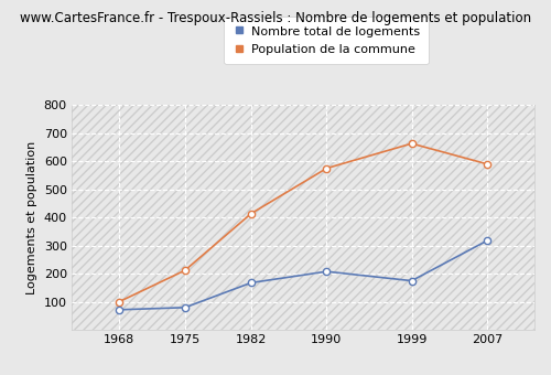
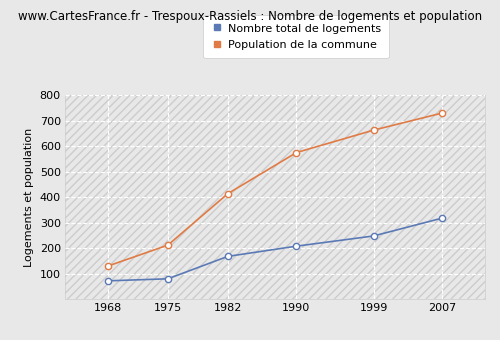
Population de la commune/1968: 100 -> 130
Nombre total de logements/1999: 175 -> 248
Population de la commune/2007: 590 -> 730
